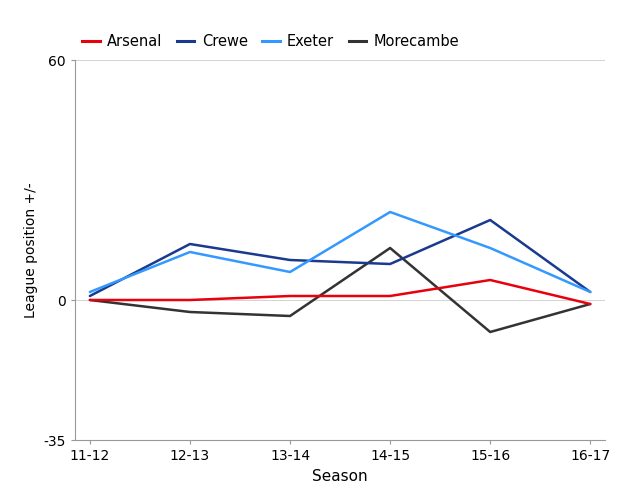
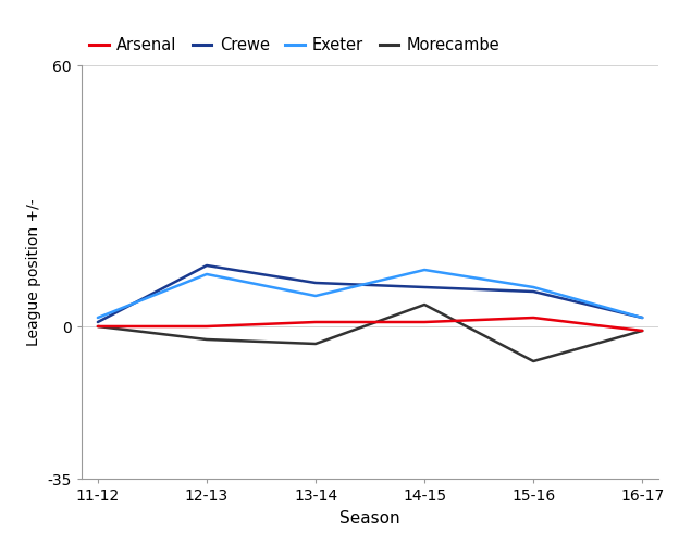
Exeter/14-15: 22 -> 13
Morecambe/14-15: 13 -> 5
Arsenal/15-16: 5 -> 2
Crewe/15-16: 20 -> 8
Exeter/15-16: 13 -> 9
